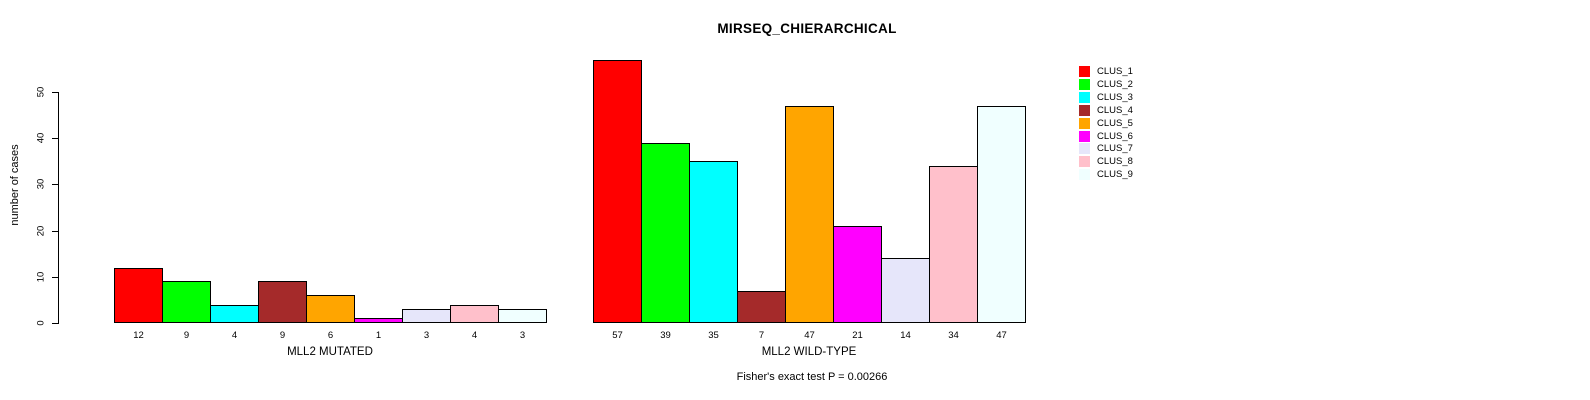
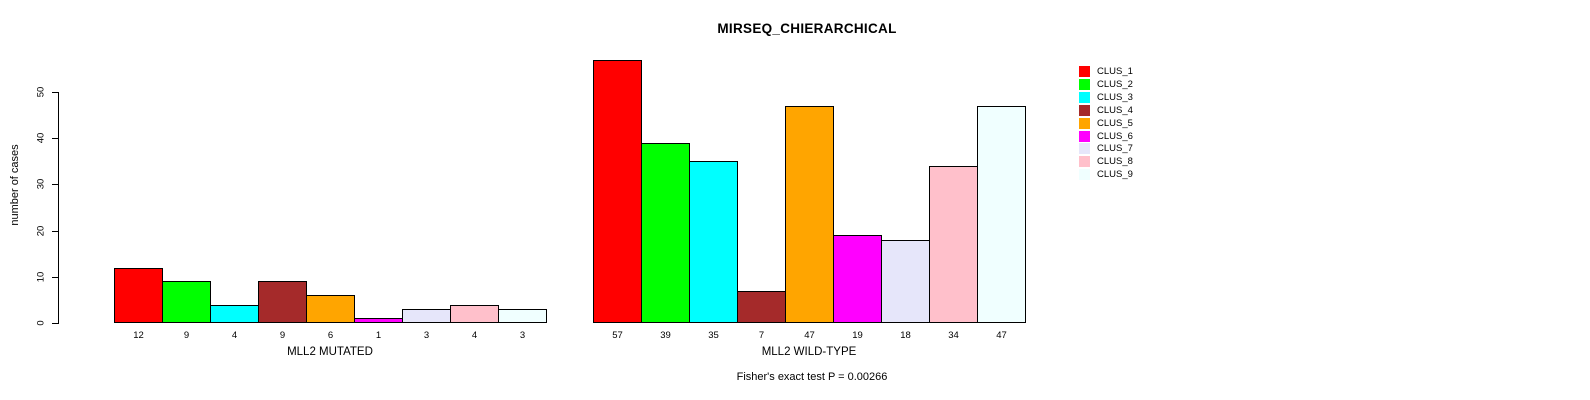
CLUS_6/MLL2 WILD-TYPE: 21 -> 19
CLUS_7/MLL2 WILD-TYPE: 14 -> 18
